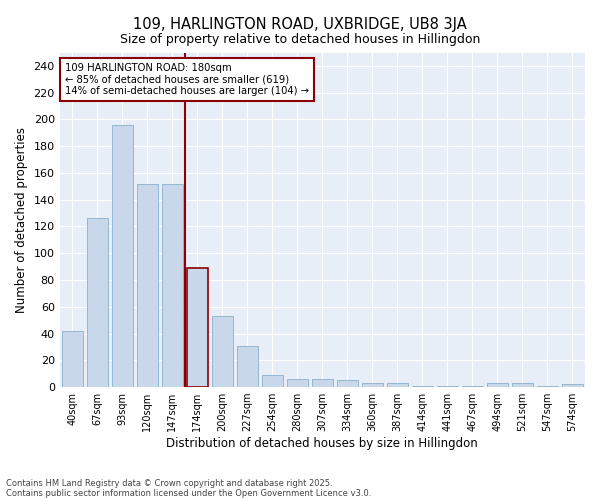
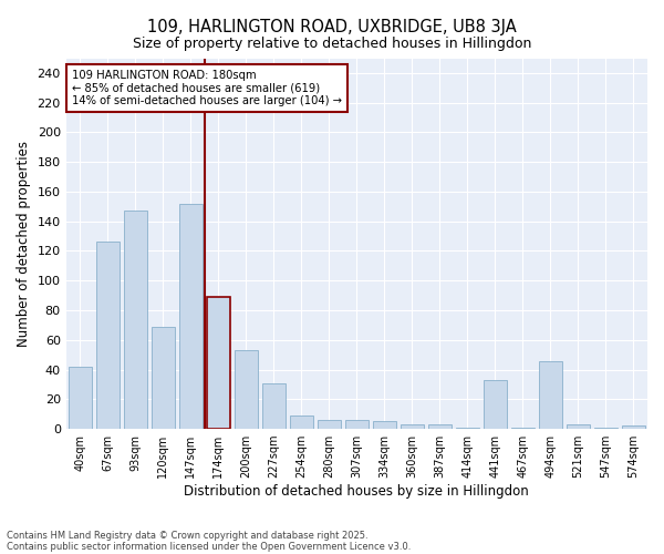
93sqm: 196 -> 147
120sqm: 152 -> 69
441sqm: 1 -> 33
494sqm: 3 -> 46
